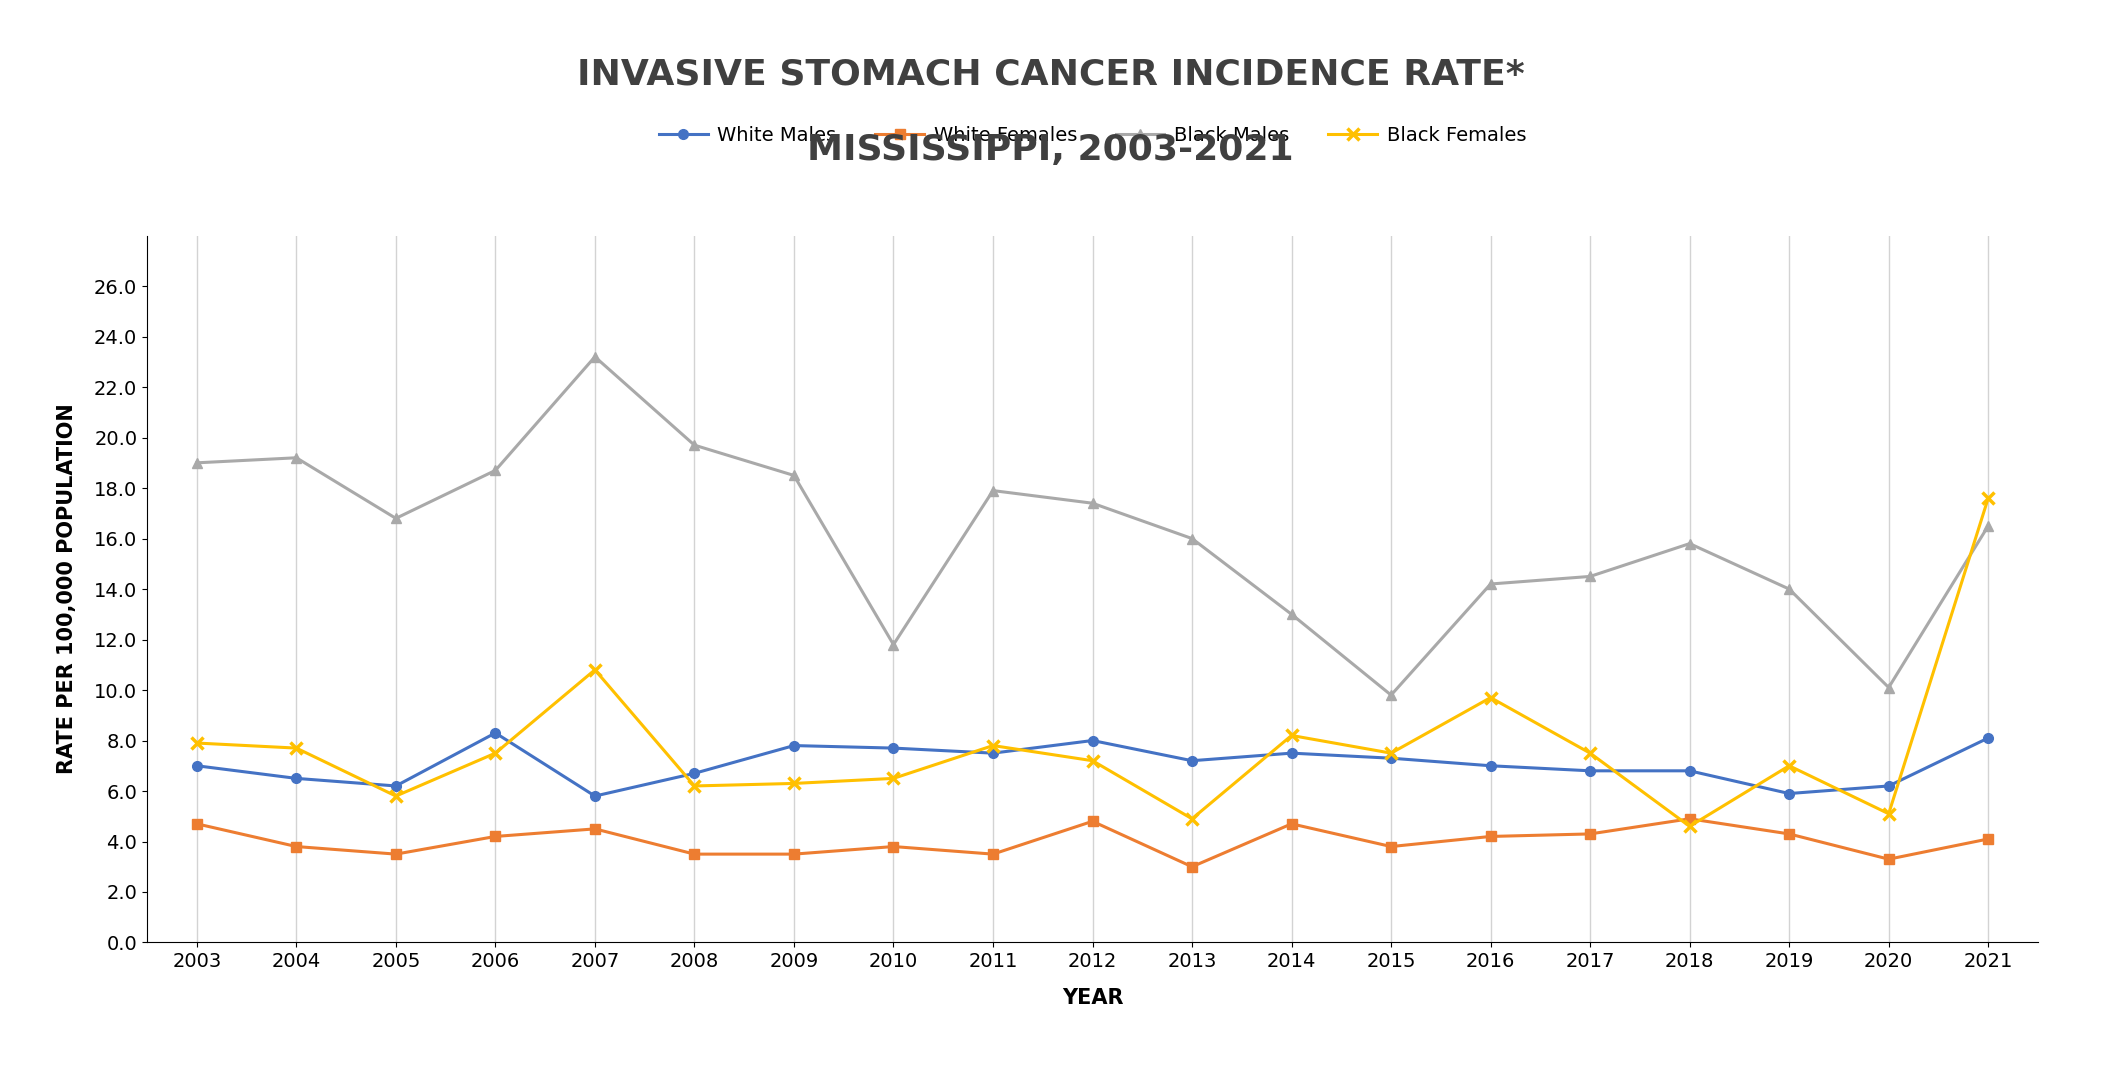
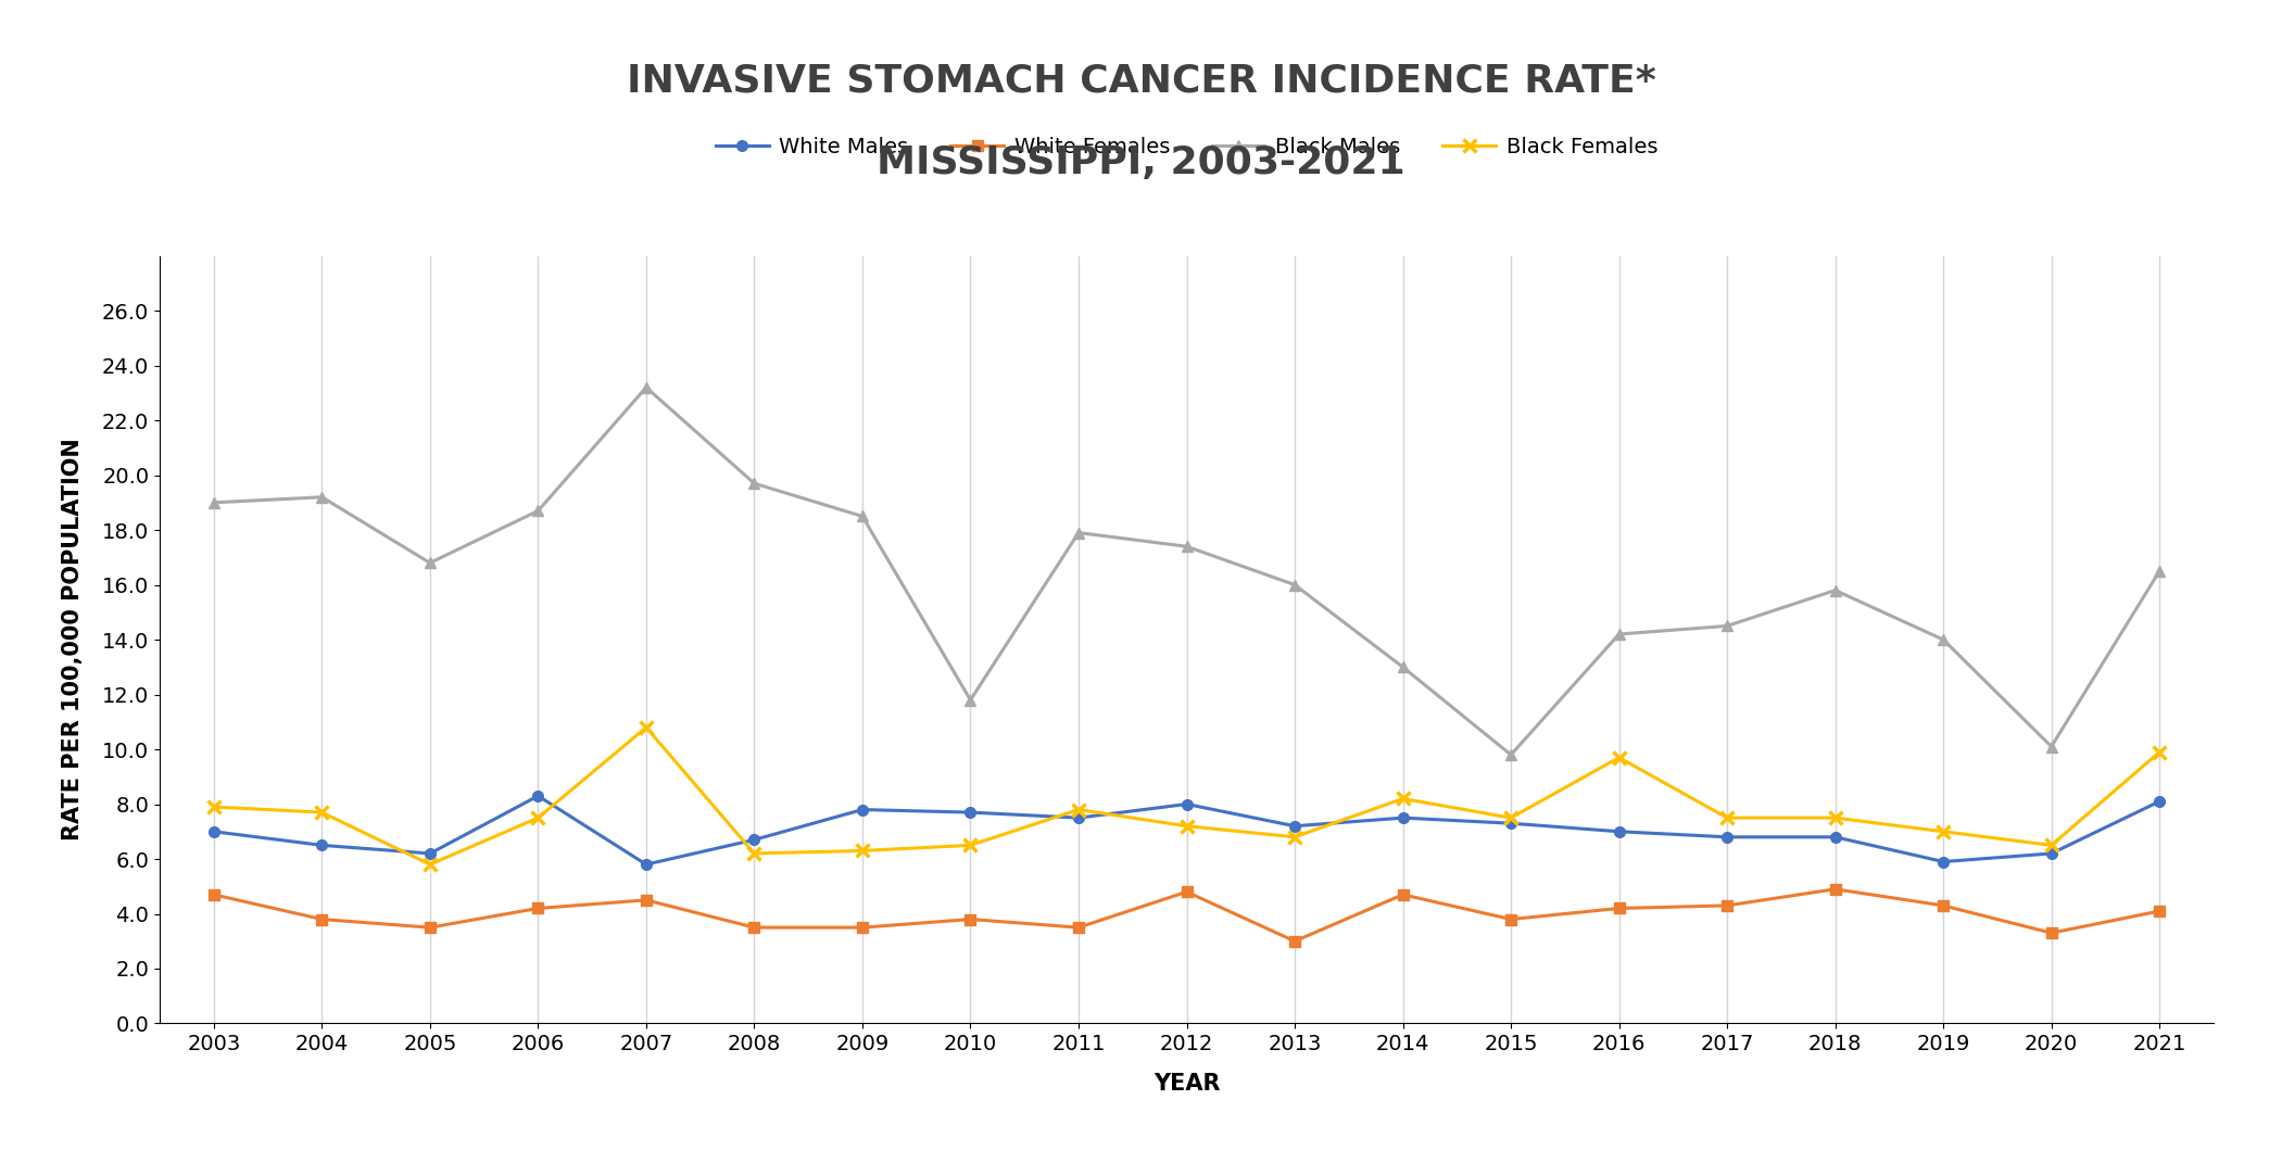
Black Females/2013: 4.9 -> 6.8
Black Females/2018: 4.6 -> 7.5
Black Females/2020: 5.1 -> 6.5
Black Females/2021: 17.6 -> 9.9
